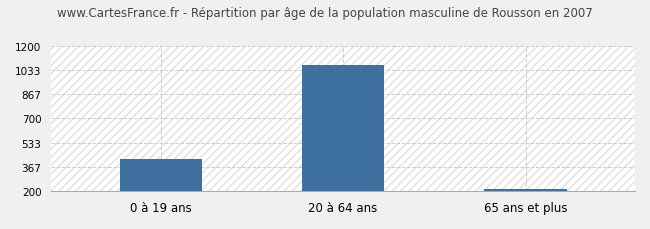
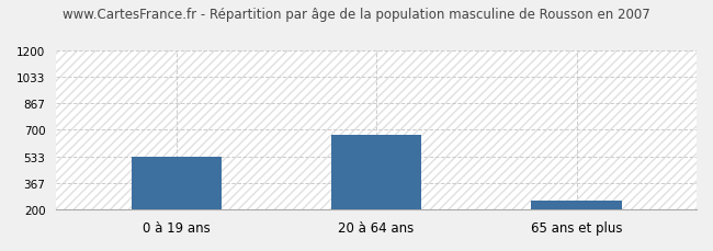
0 à 19 ans: 420 -> 530
20 à 64 ans: 1070 -> 670
65 ans et plus: 220 -> 260
